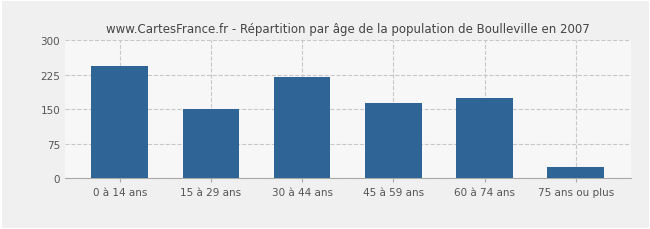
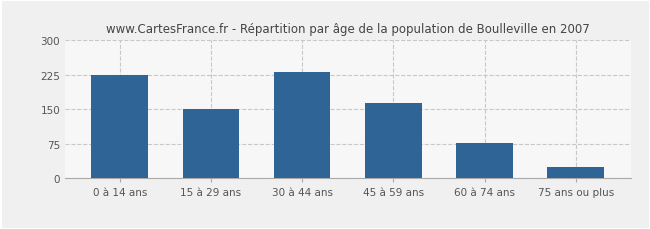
0 à 14 ans: 245 -> 225
30 à 44 ans: 220 -> 232
60 à 74 ans: 175 -> 78
